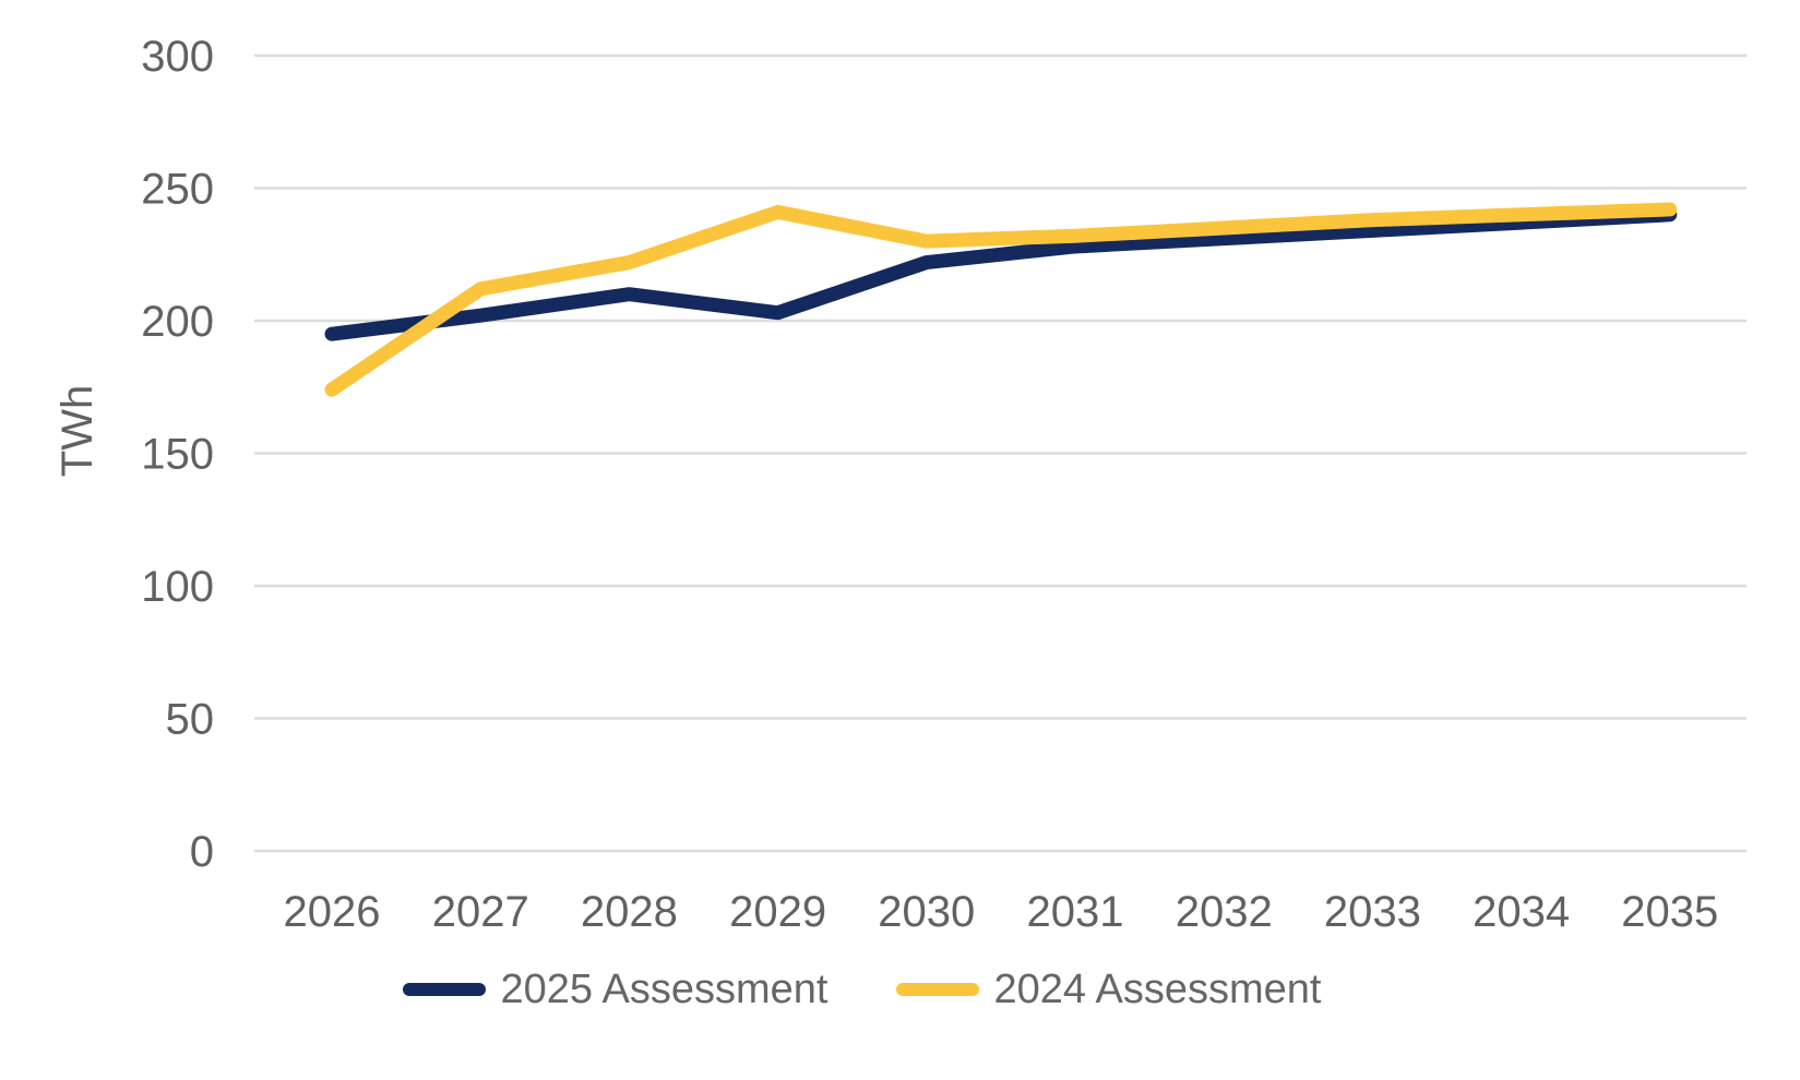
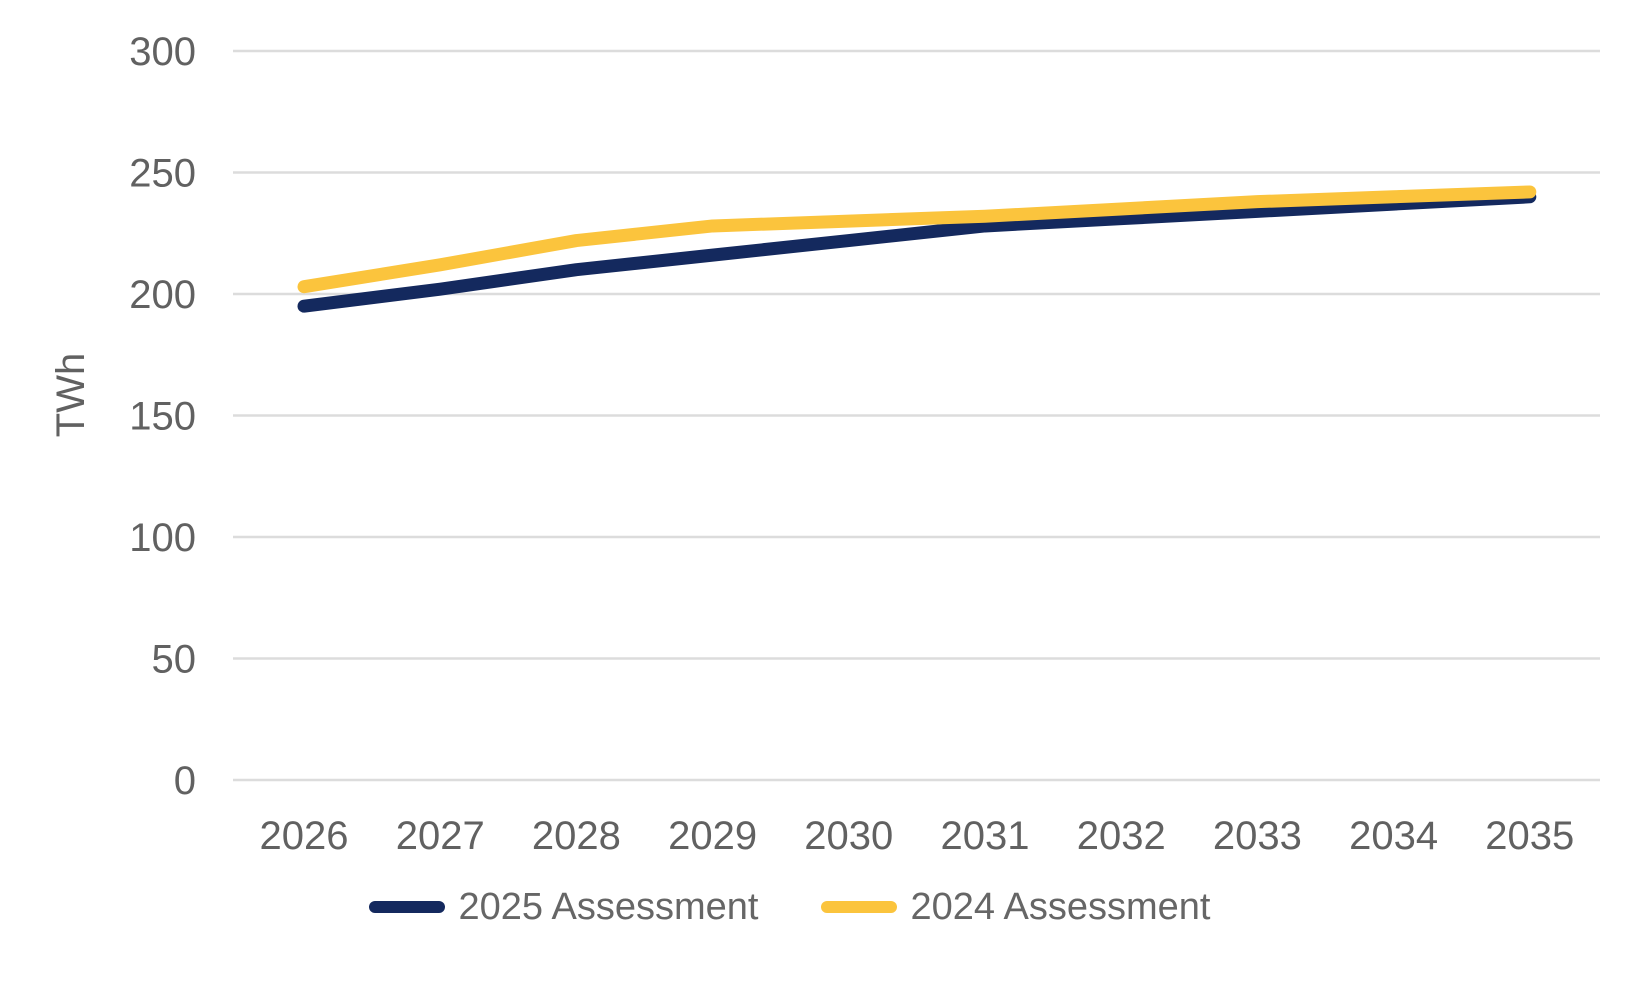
2024 Assessment/2026: 174 -> 203
2025 Assessment/2029: 203 -> 216
2024 Assessment/2029: 241 -> 228
